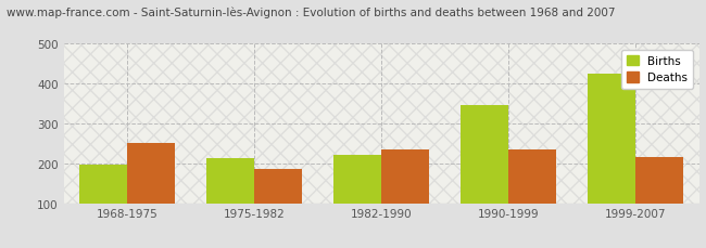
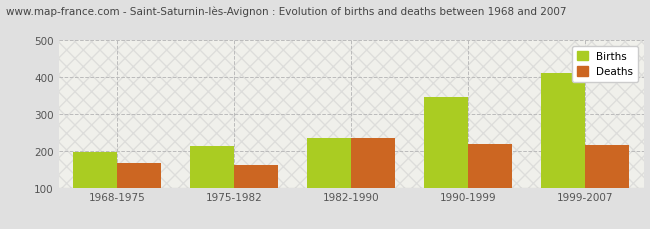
Deaths/1968-1975: 250 -> 168
Deaths/1975-1982: 185 -> 162
Births/1982-1990: 220 -> 236
Deaths/1990-1999: 235 -> 219
Births/1999-2007: 425 -> 411
